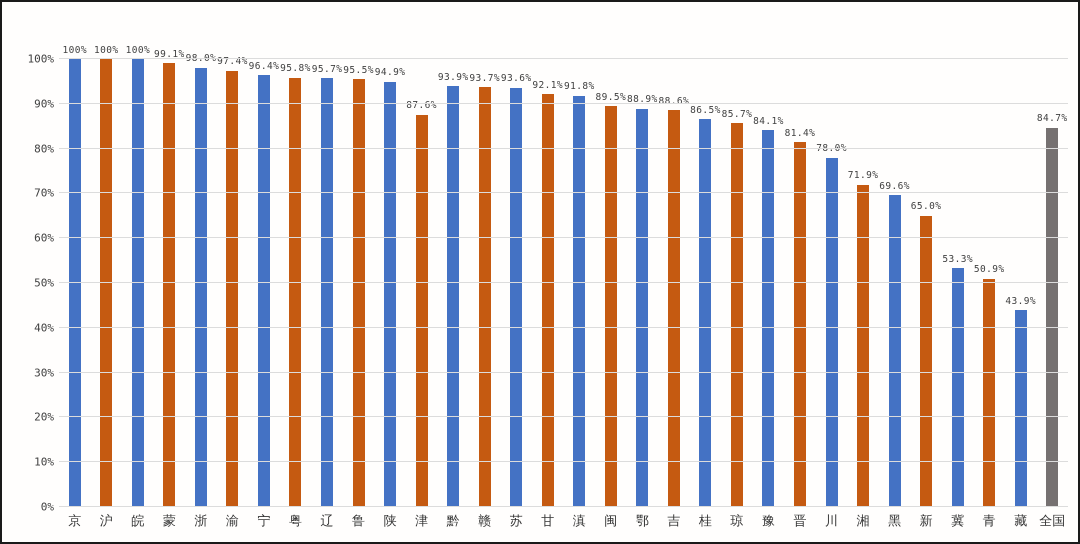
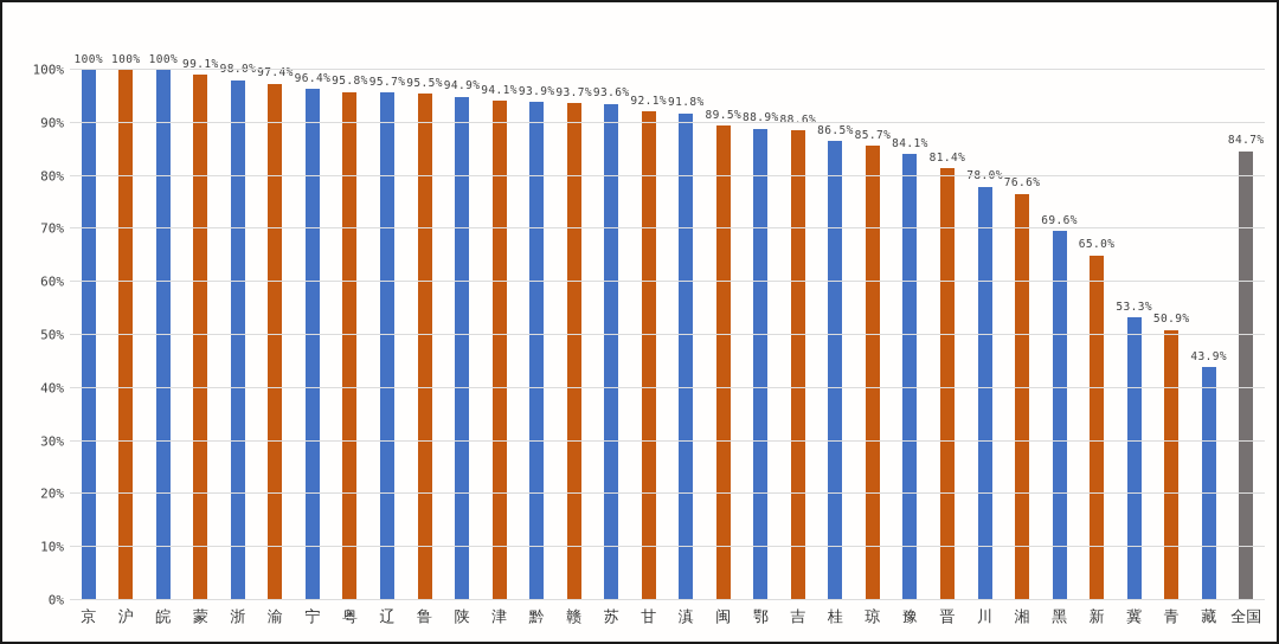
津: 87.6% -> 94.1%
湘: 71.9% -> 76.6%
